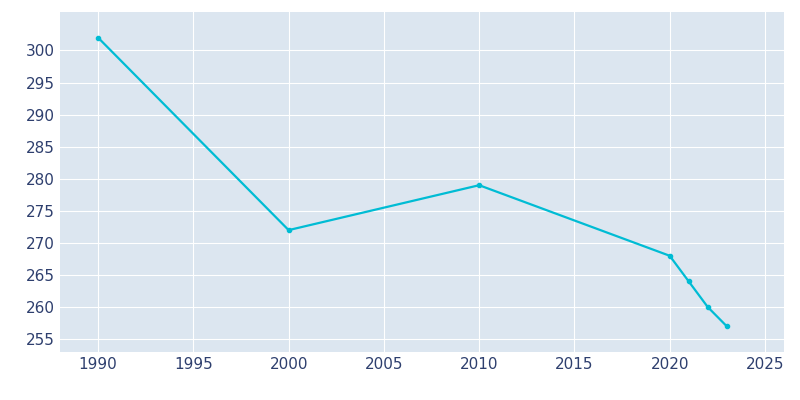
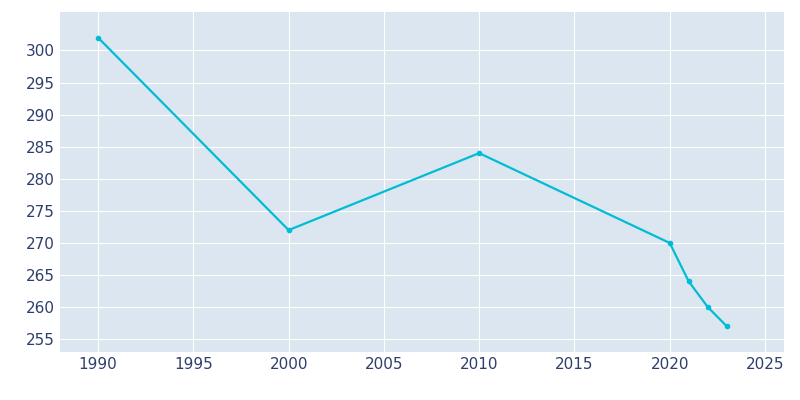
2010: 279 -> 284
2020: 268 -> 270
